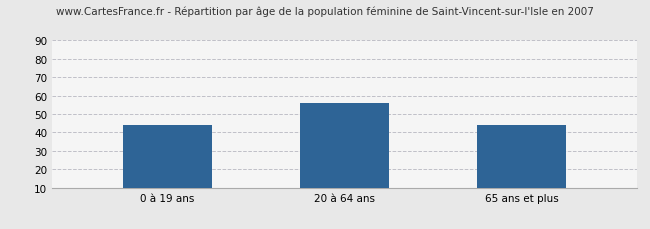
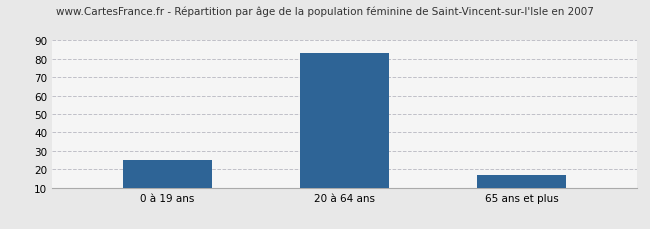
0 à 19 ans: 44 -> 25
20 à 64 ans: 56 -> 83
65 ans et plus: 44 -> 17
